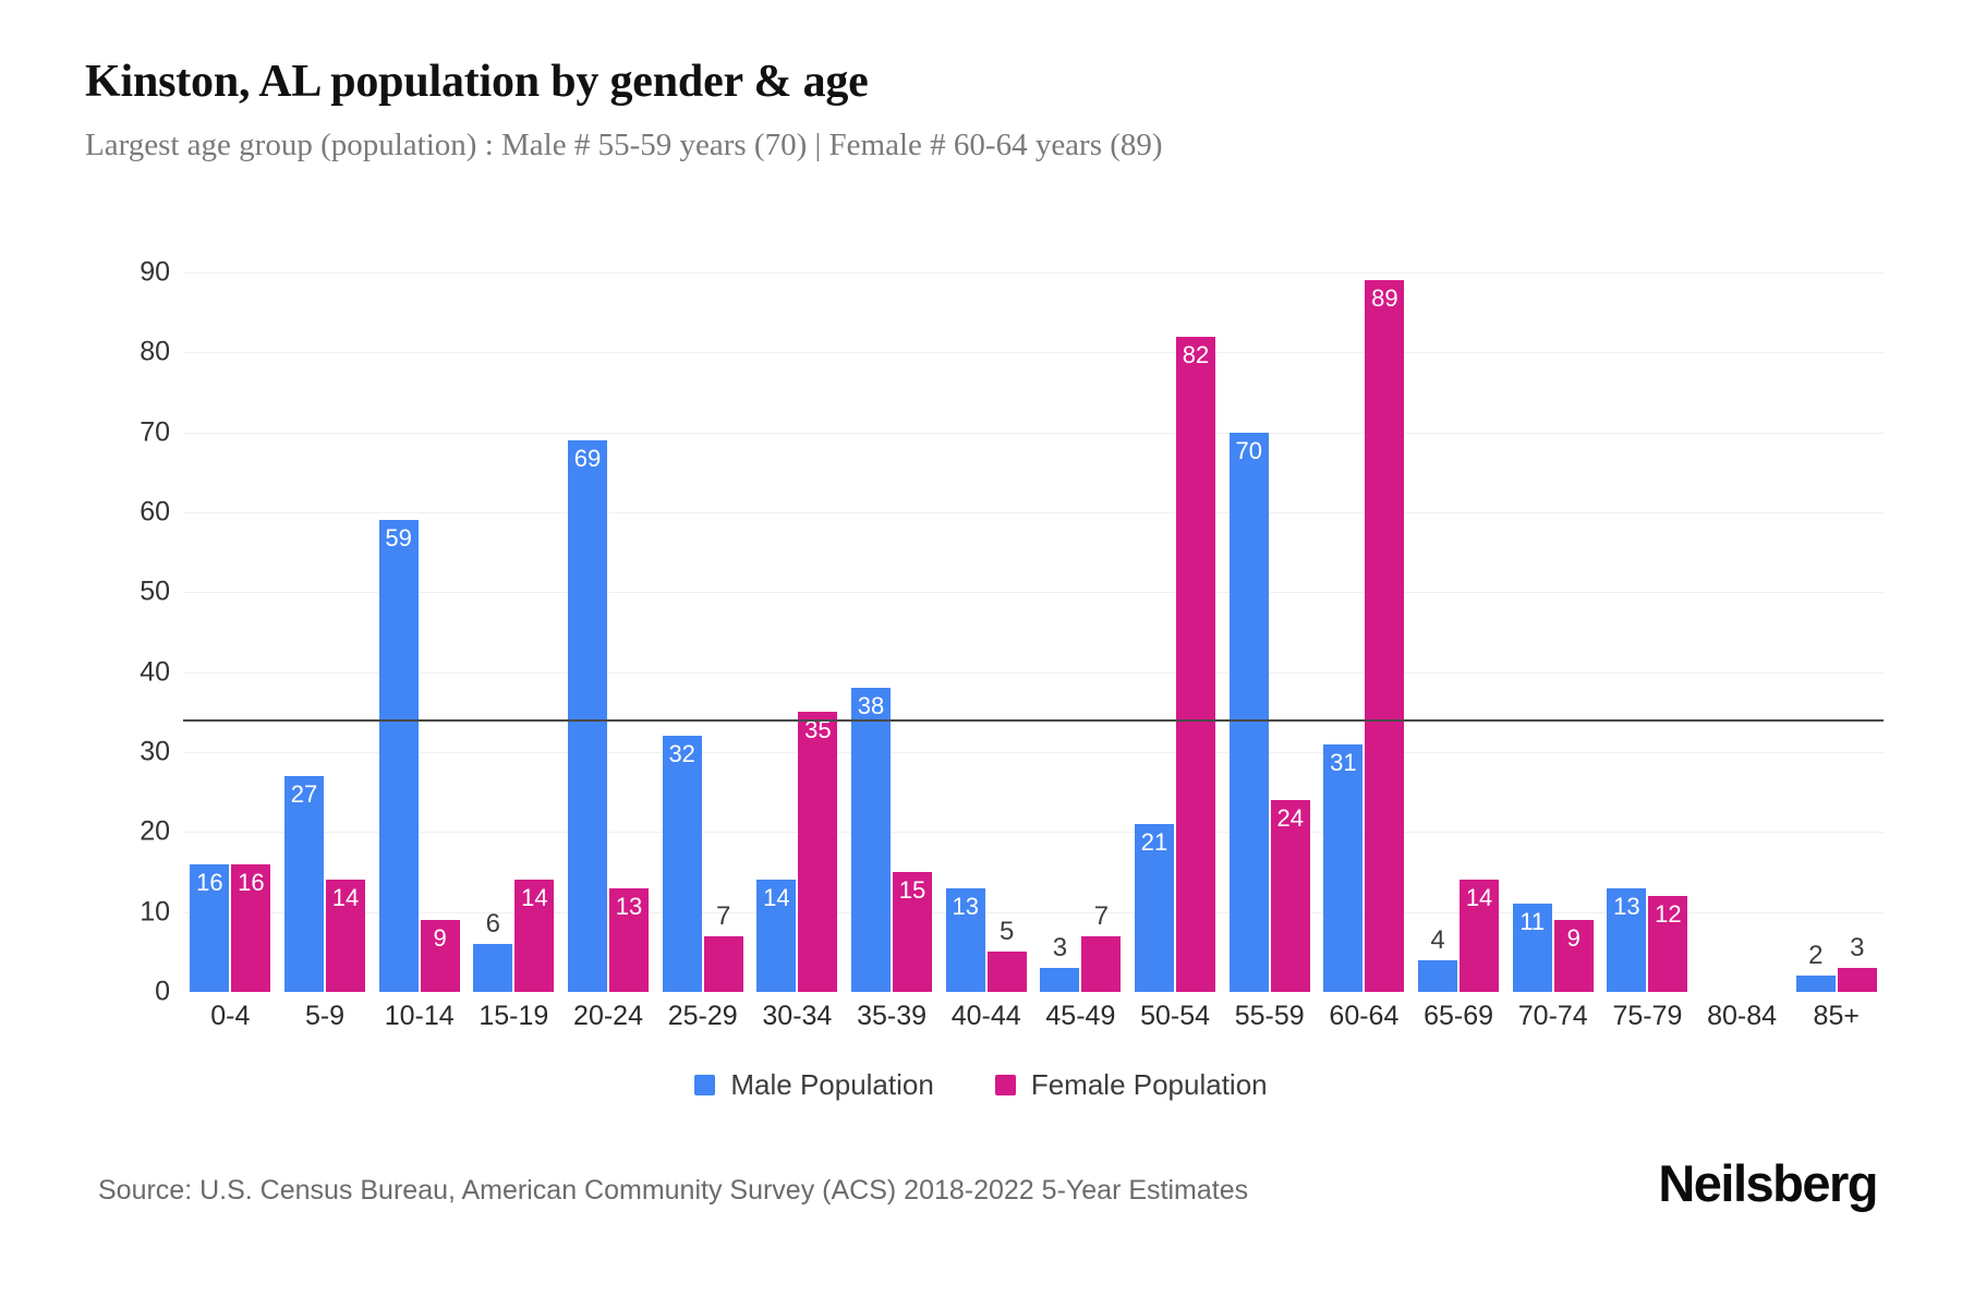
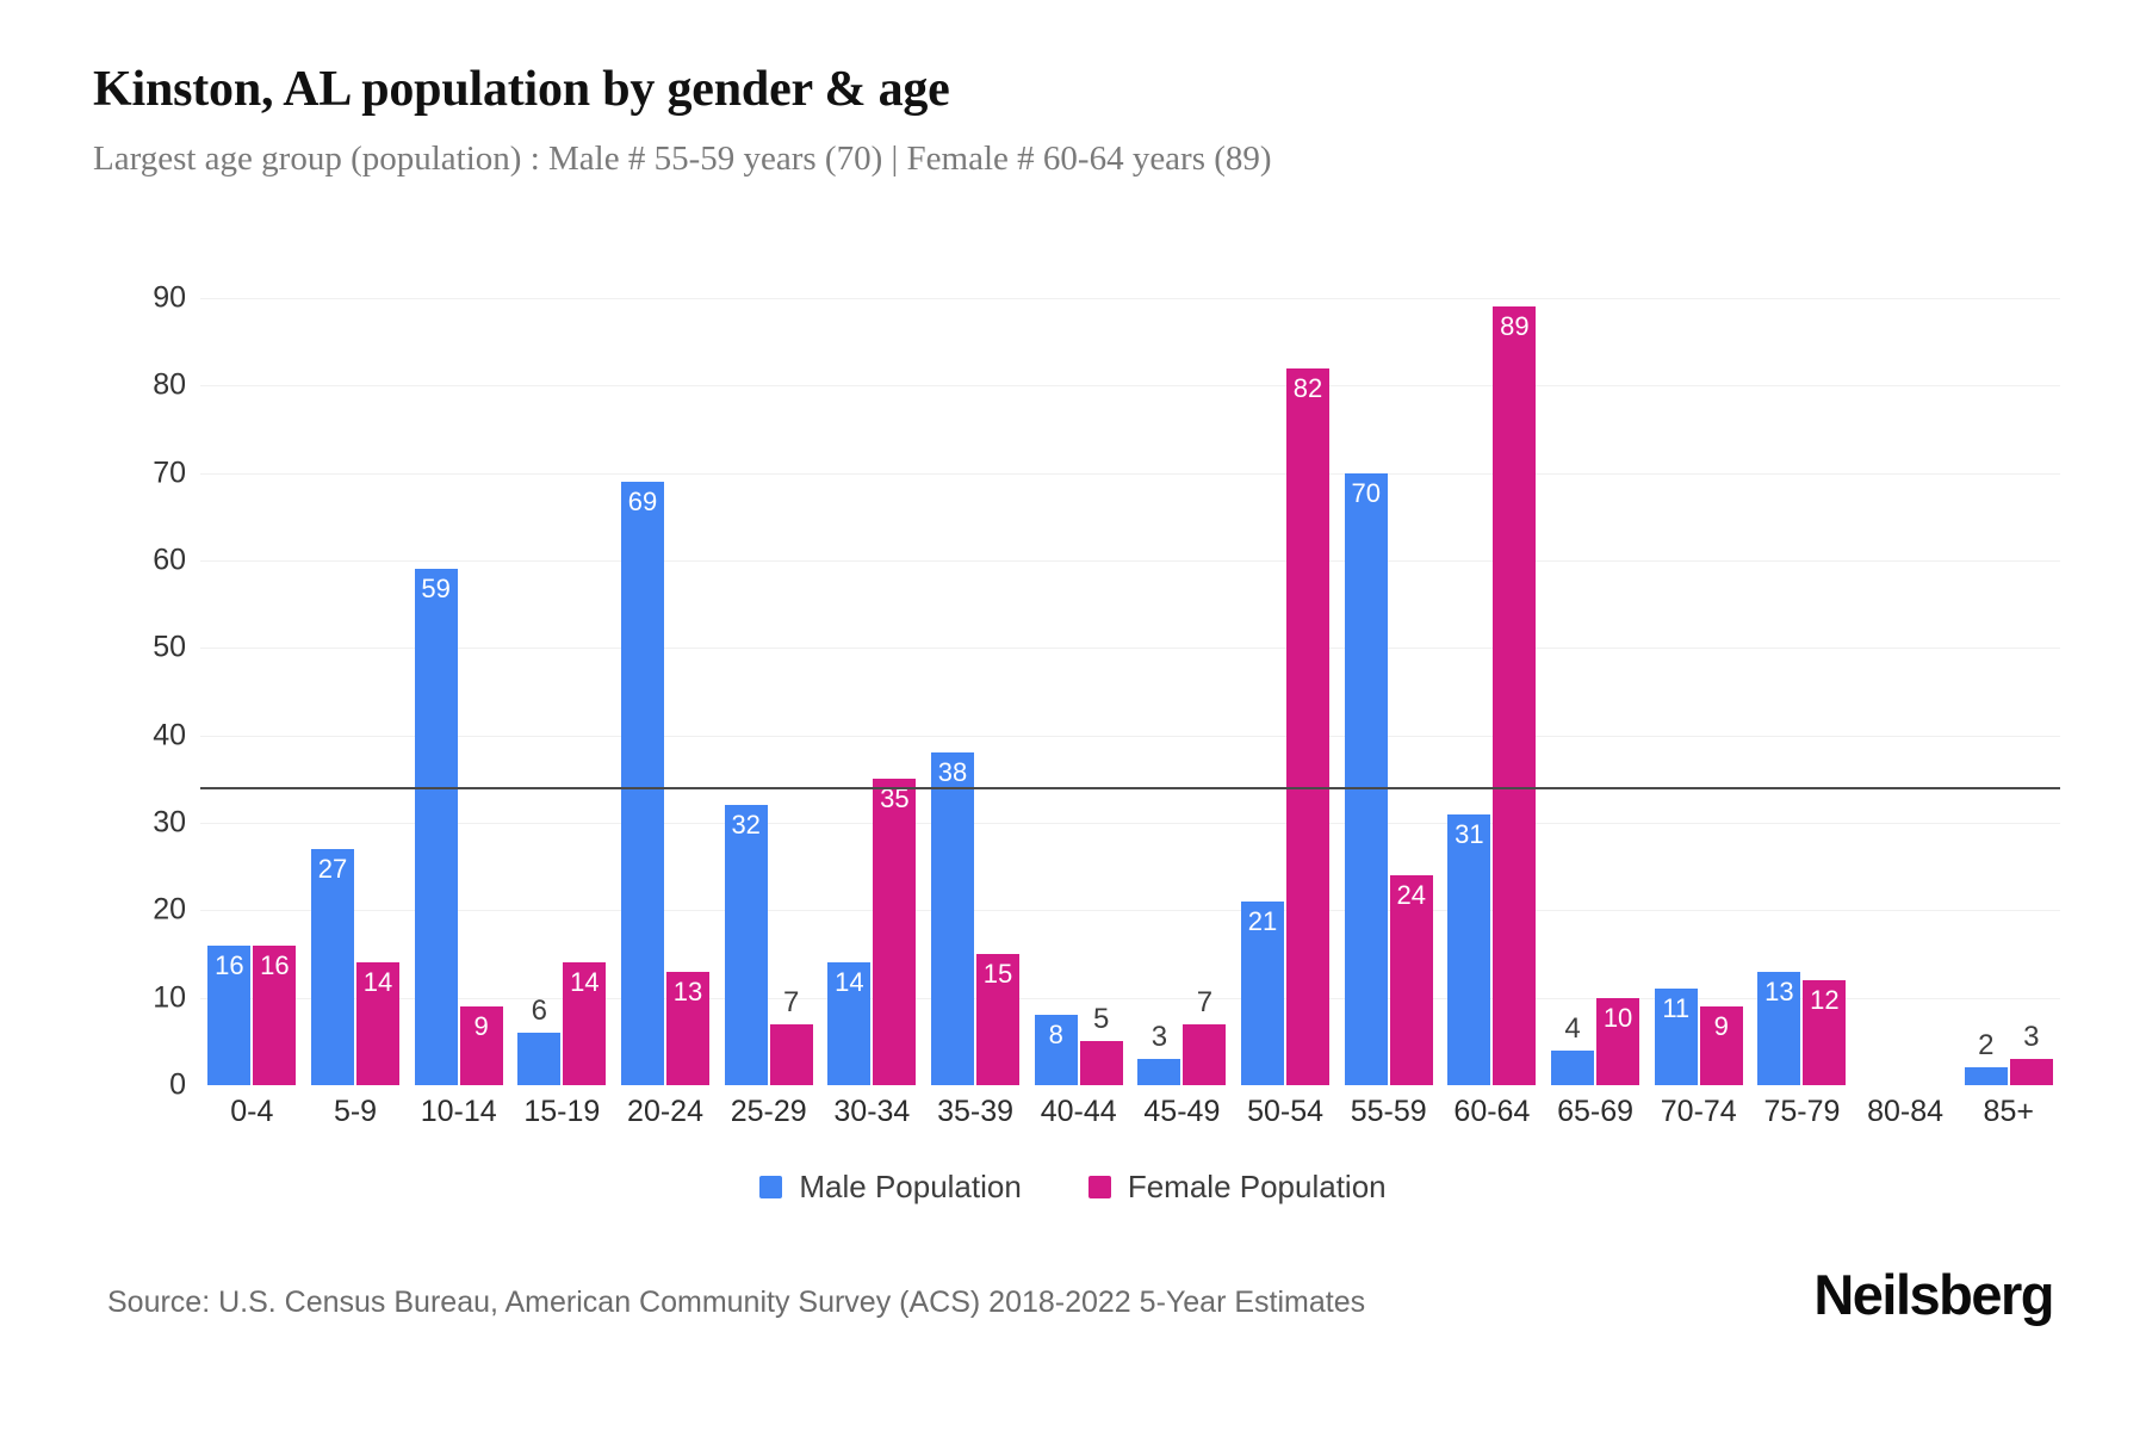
Male Population/40-44: 13 -> 8
Female Population/65-69: 14 -> 10
